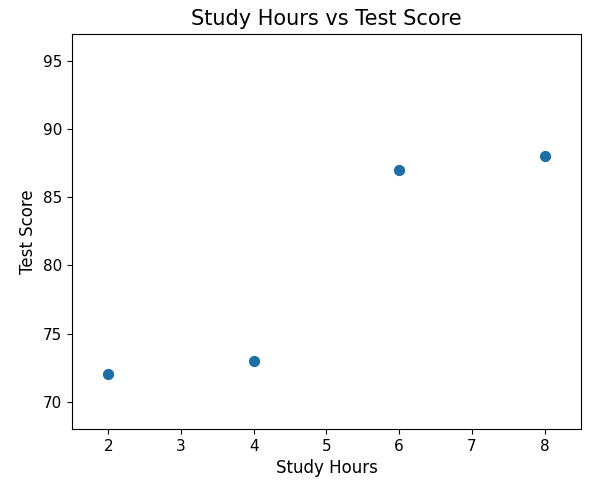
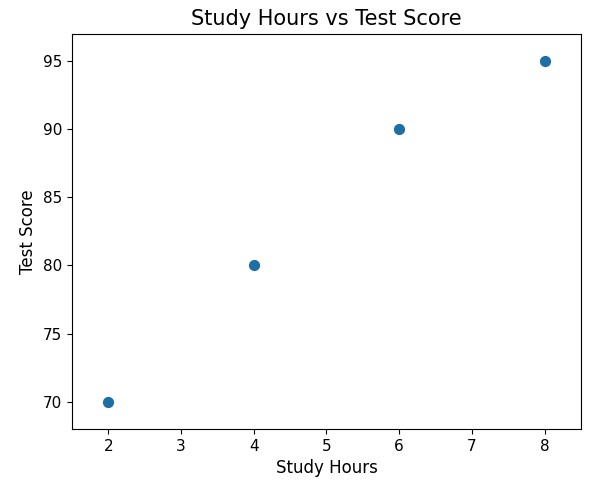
2: 72 -> 70
4: 73 -> 80
6: 87 -> 90
8: 88 -> 95
